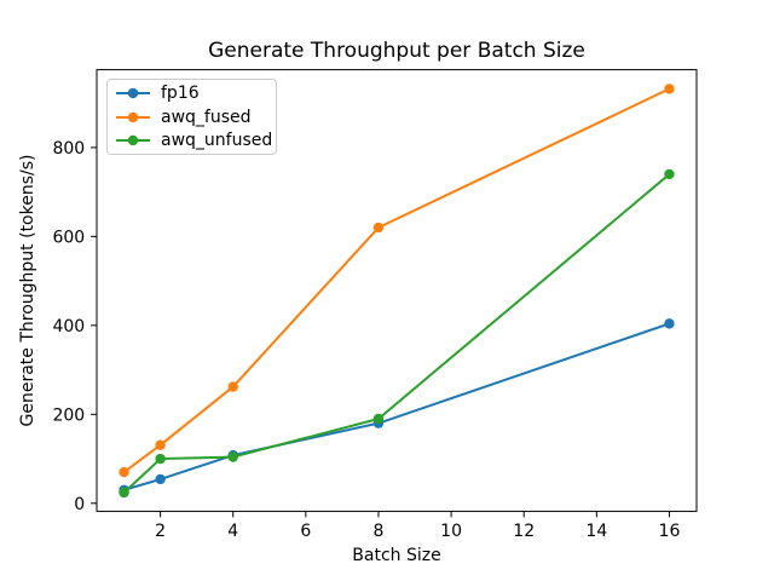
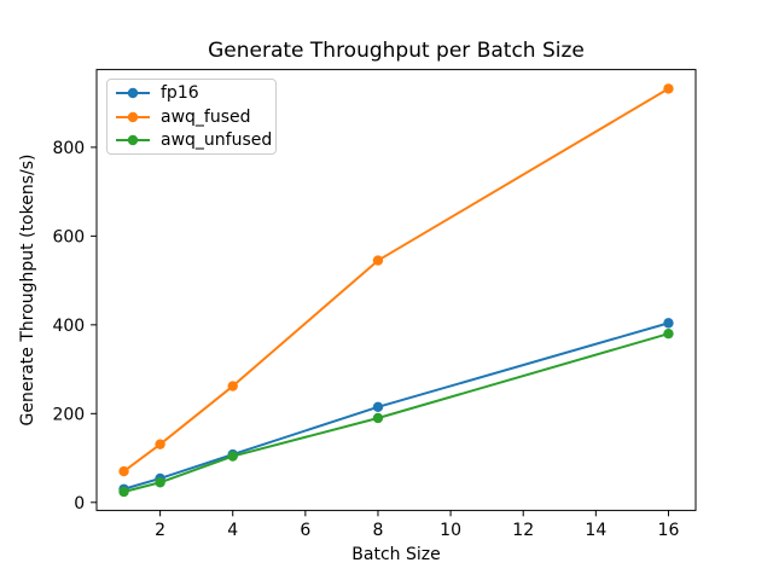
awq_unfused/2: 100 -> 40
fp16/8: 180 -> 220
awq_fused/8: 620 -> 540
awq_unfused/16: 740 -> 380
